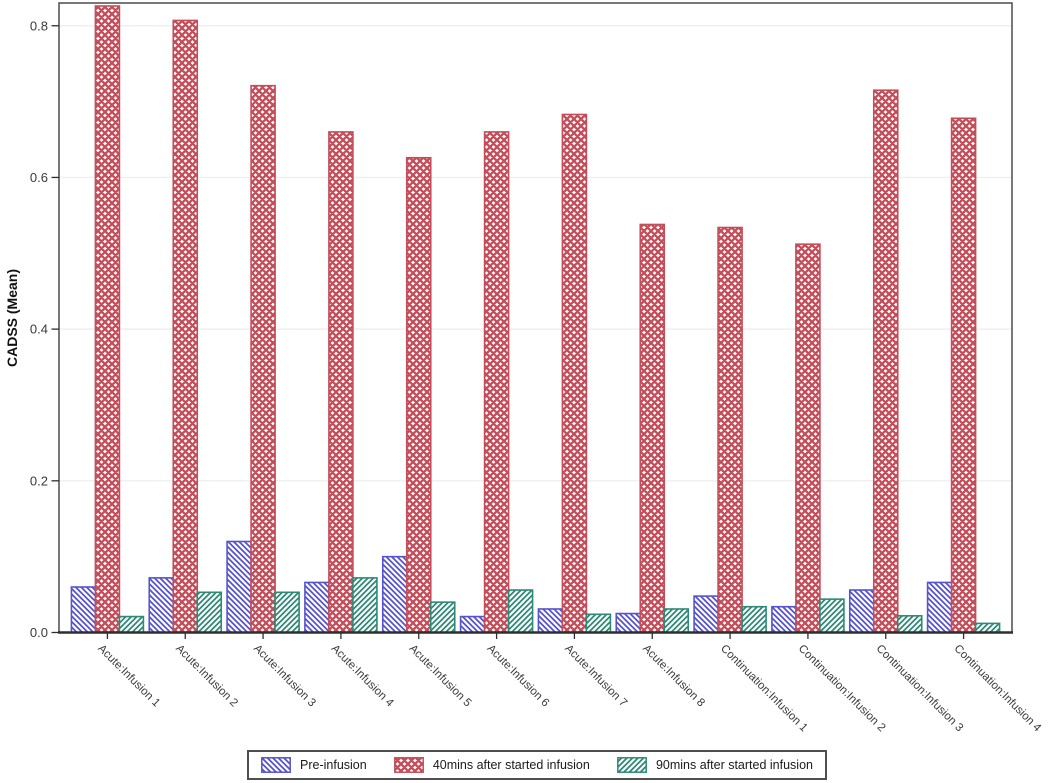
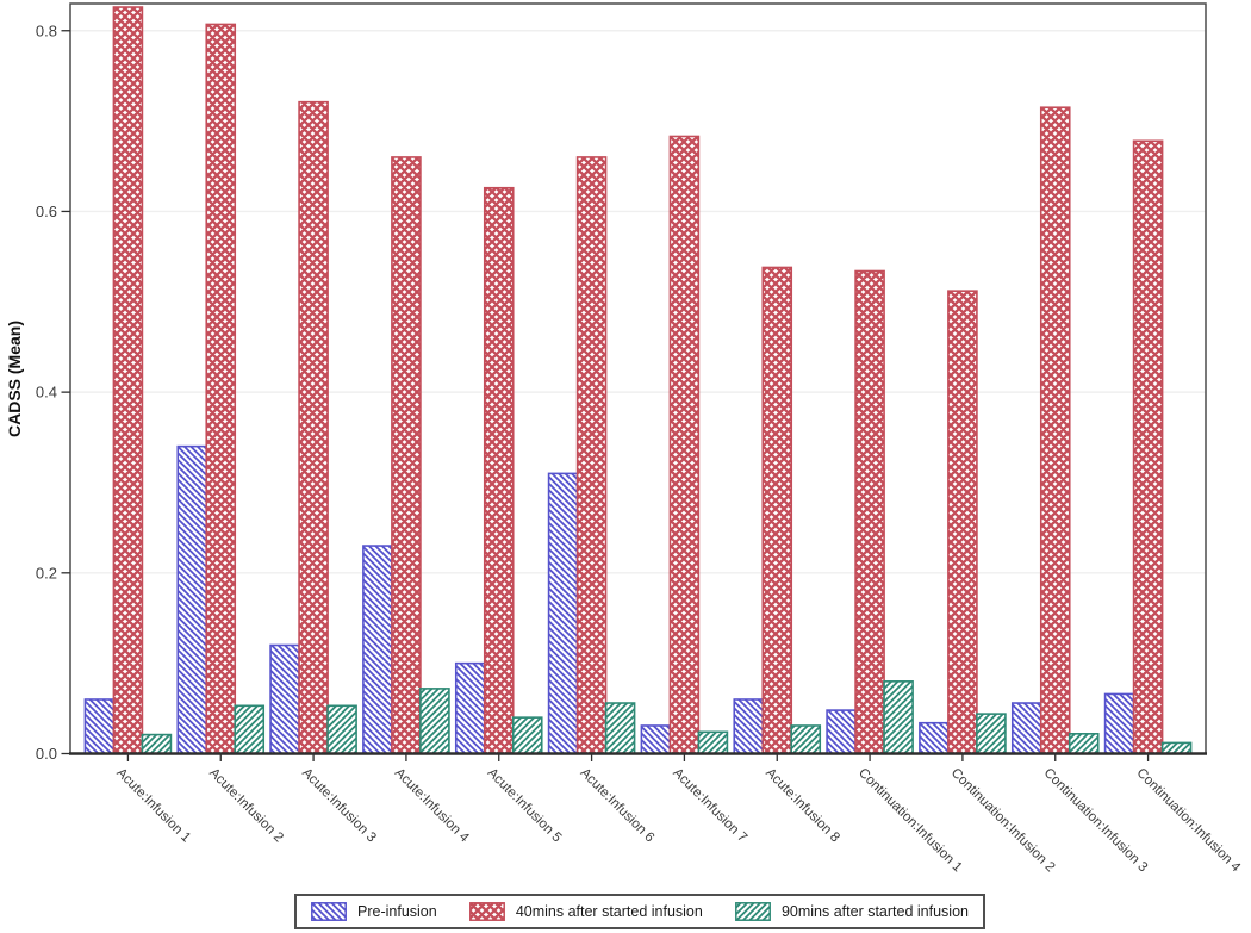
Pre-infusion/Acute:Infusion 2: 0.07 -> 0.34
Pre-infusion/Acute:Infusion 4: 0.07 -> 0.23
Pre-infusion/Acute:Infusion 6: 0.02 -> 0.31
Pre-infusion/Acute:Infusion 8: 0.03 -> 0.06
90mins after started infusion/Continuation:Infusion 1: 0.03 -> 0.08
